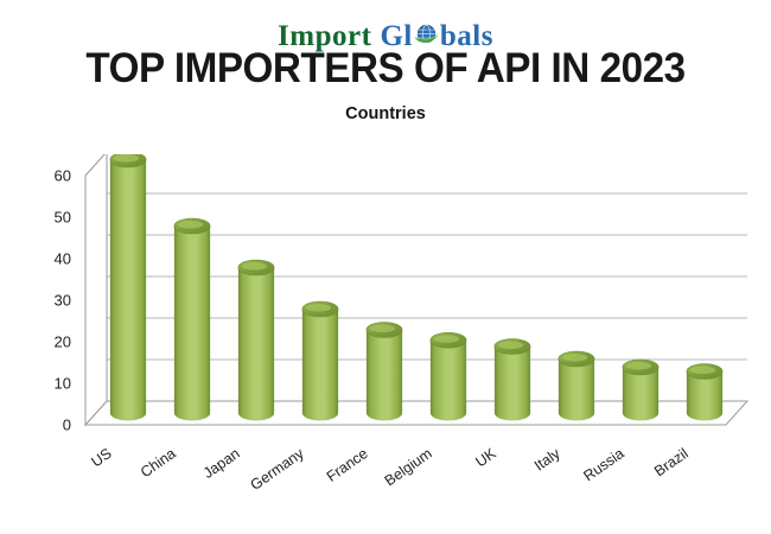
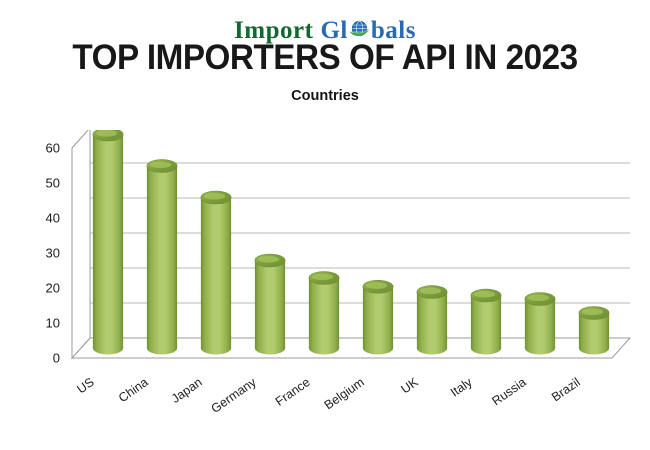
China: 45 -> 52
Japan: 35 -> 43
Italy: 13 -> 15
Russia: 11 -> 14
